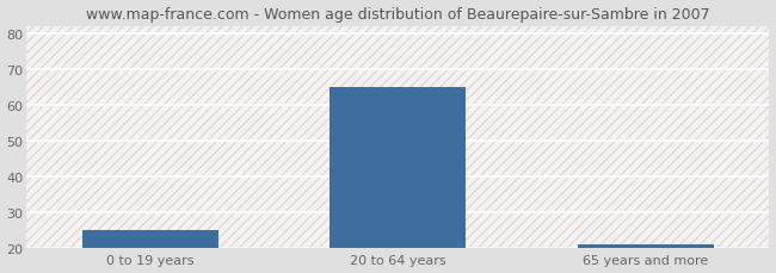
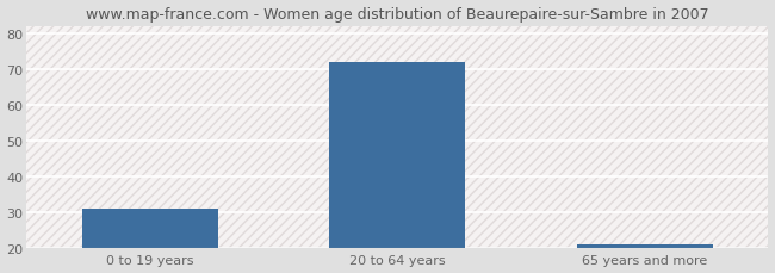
0 to 19 years: 25 -> 31
20 to 64 years: 65 -> 72
